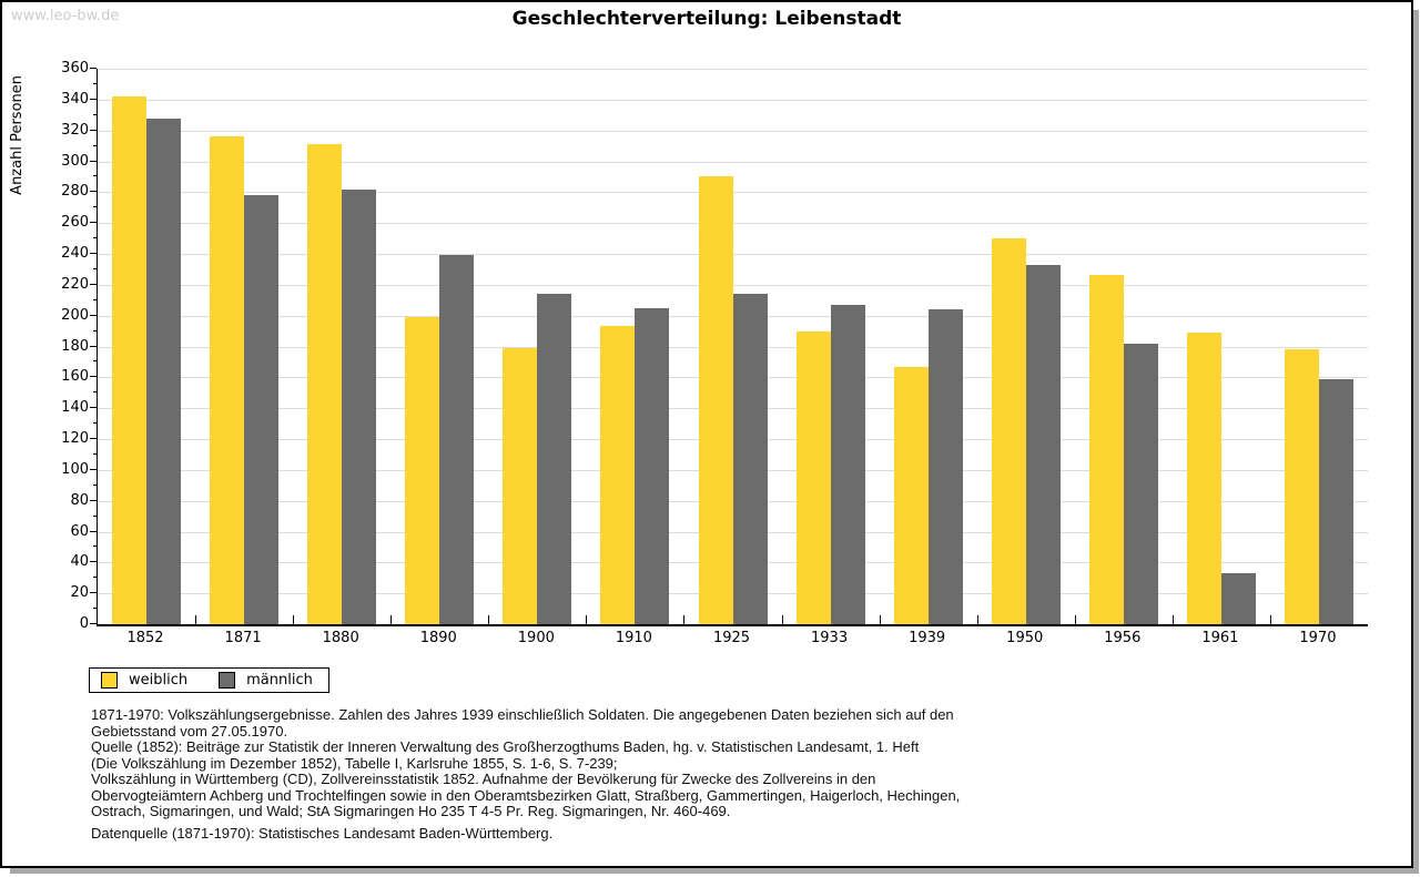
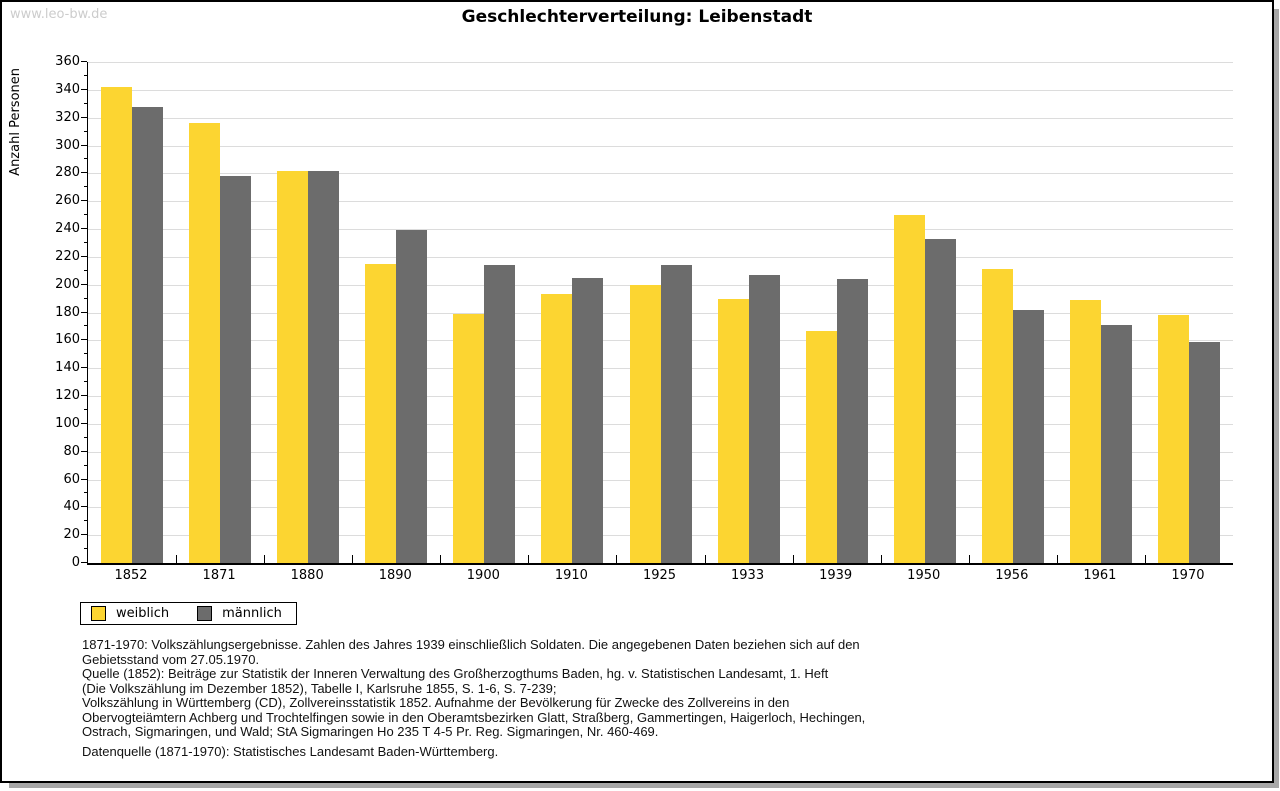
weiblich/1880: 311 -> 282
weiblich/1890: 199 -> 215
weiblich/1925: 290 -> 200
weiblich/1956: 226 -> 211
männlich/1961: 33 -> 171
